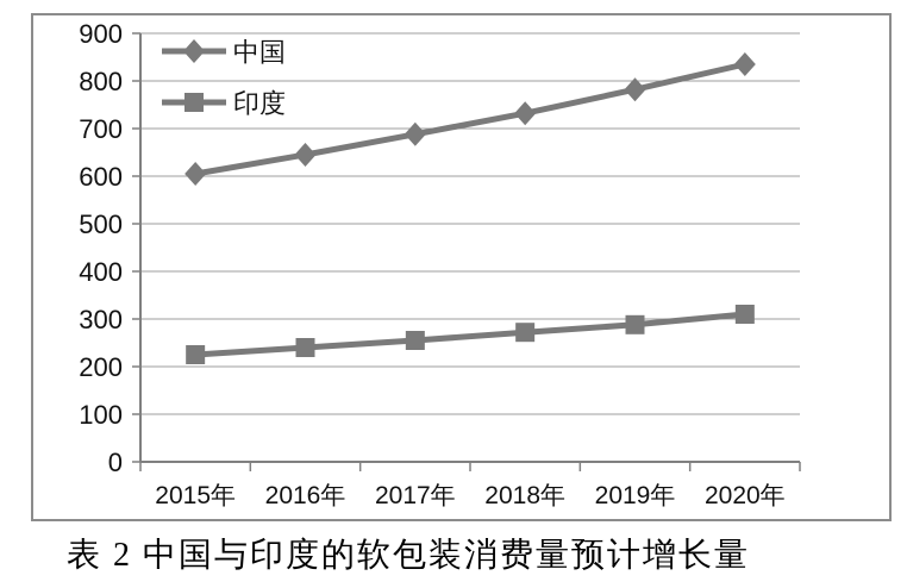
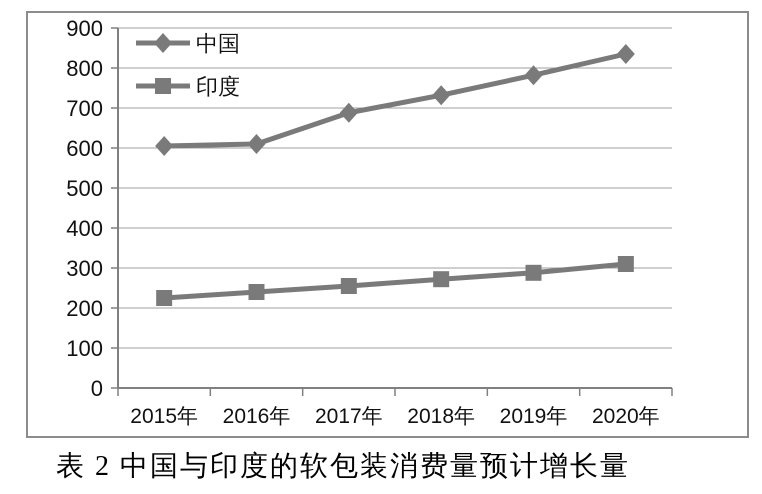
中国/2016年: 640 -> 610
